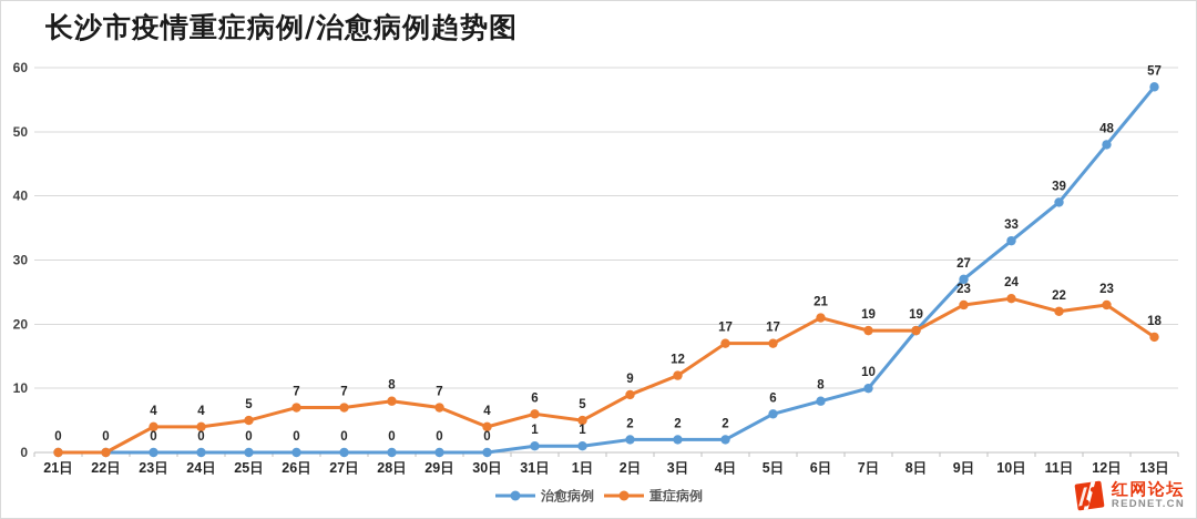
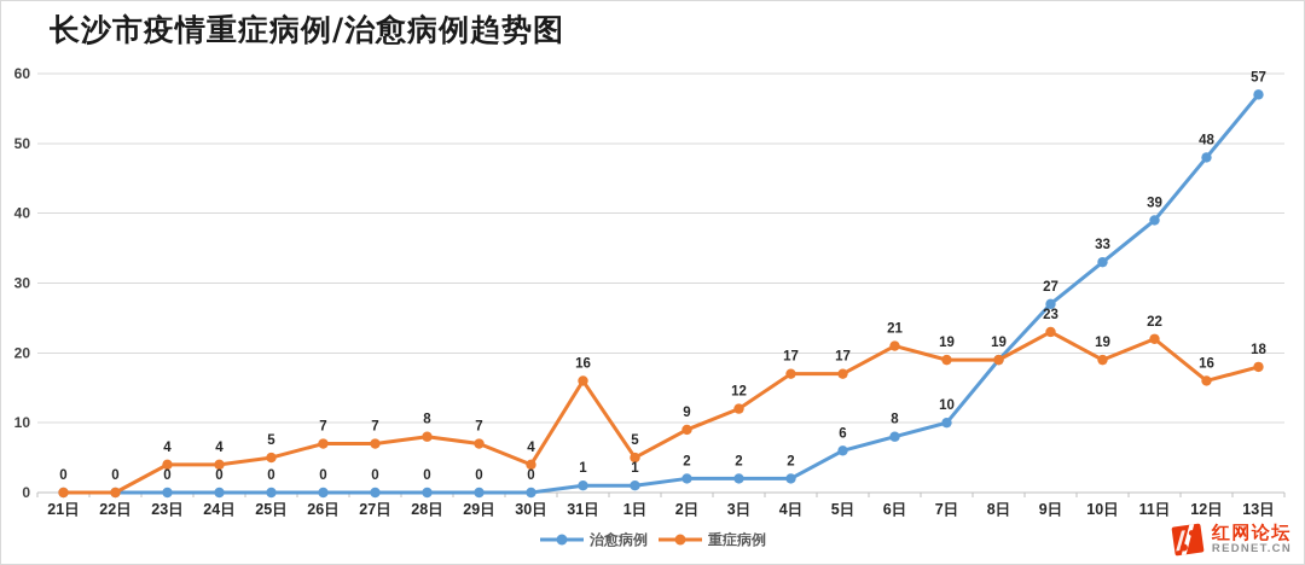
重症病例/31日: 6 -> 16
重症病例/10日: 24 -> 19
重症病例/12日: 23 -> 16
